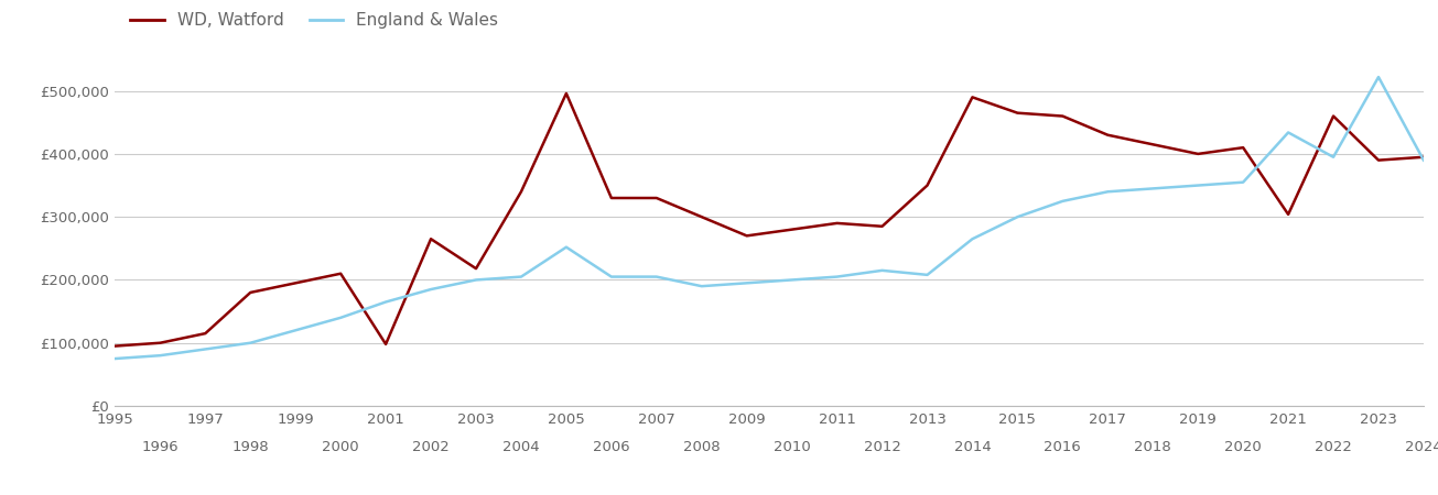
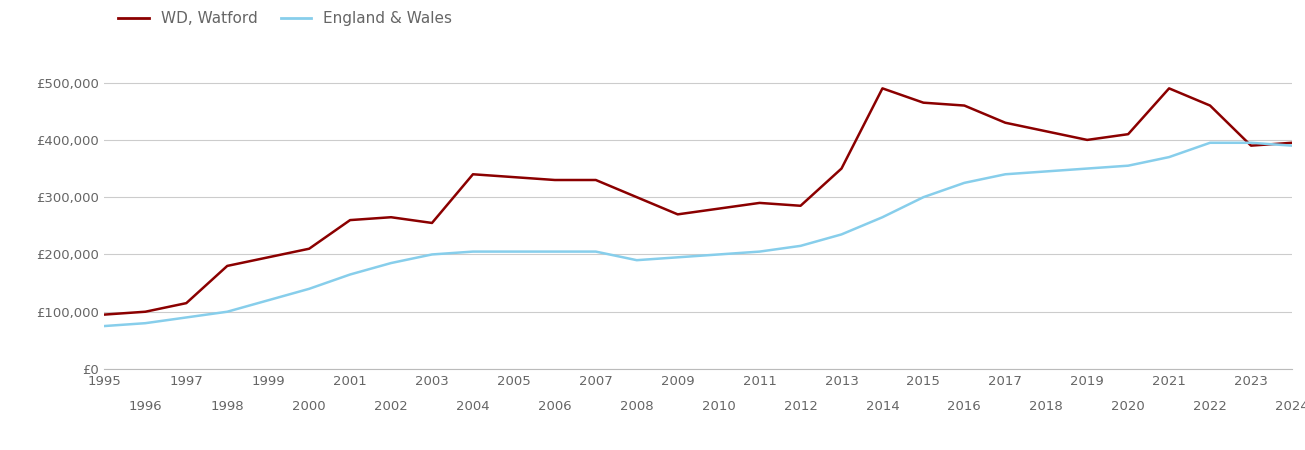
WD, Watford/2001: £98,000 -> £260,000
WD, Watford/2003: £218,000 -> £255,000
WD, Watford/2005: £496,000 -> £335,000
England & Wales/2005: £252,000 -> £205,000
England & Wales/2013: £208,000 -> £235,000
WD, Watford/2021: £304,000 -> £490,000
England & Wales/2021: £434,000 -> £370,000
England & Wales/2023: £522,000 -> £395,000
